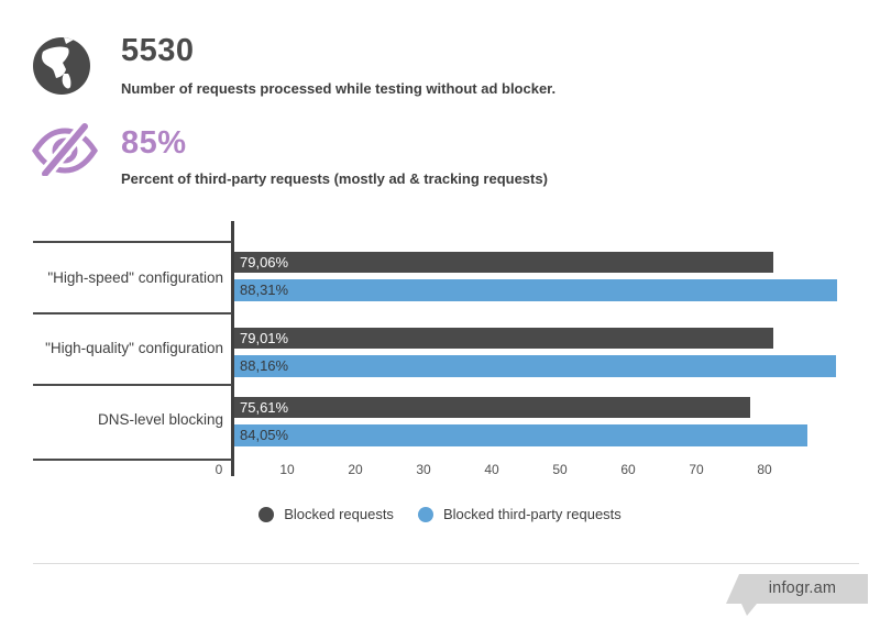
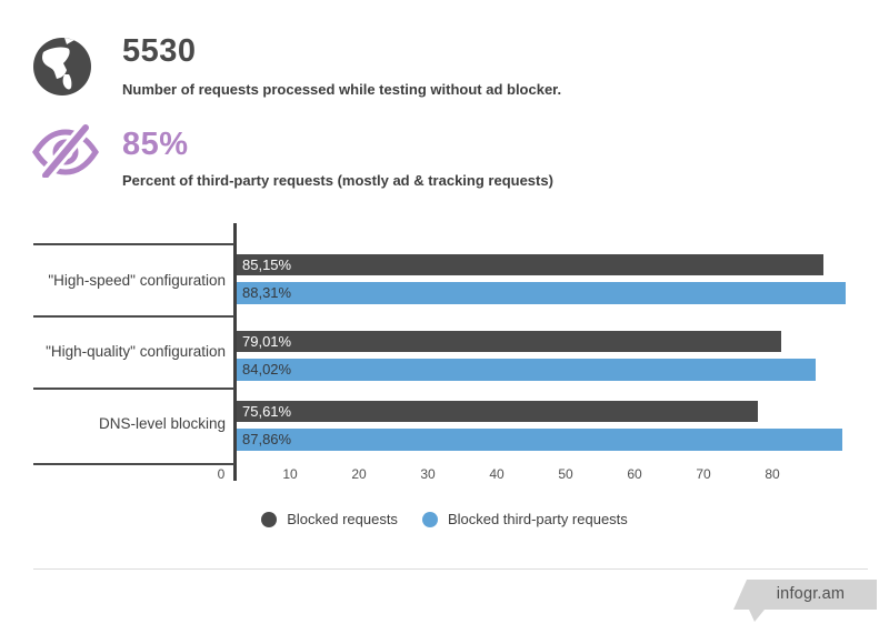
Blocked requests/"High-speed" configuration: 79,06% -> 85,15%
Blocked third-party requests/"High-quality" configuration: 88,16% -> 84,02%
Blocked third-party requests/DNS-level blocking: 84,05% -> 87,86%
